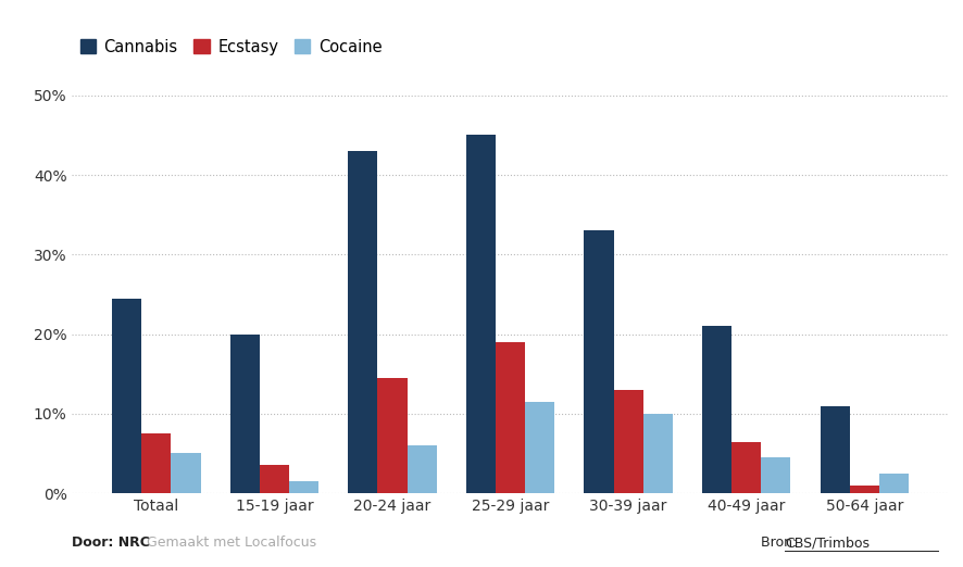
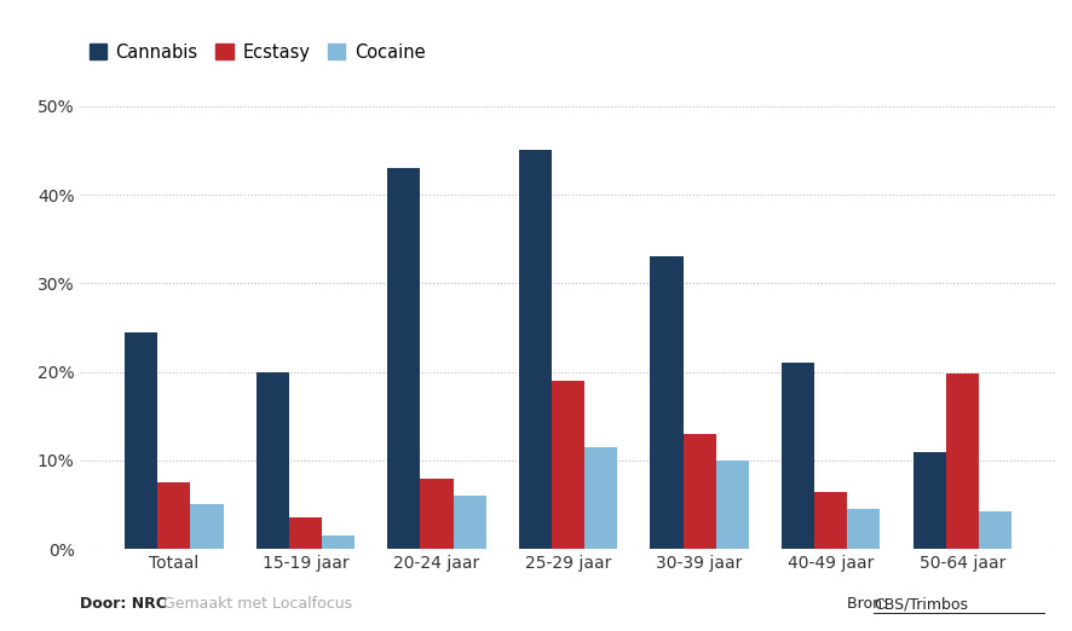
Ecstasy/20-24 jaar: 14.5% -> 8.0%
Ecstasy/50-64 jaar: 1.0% -> 19.8%
Cocaine/50-64 jaar: 2.5% -> 4.2%
